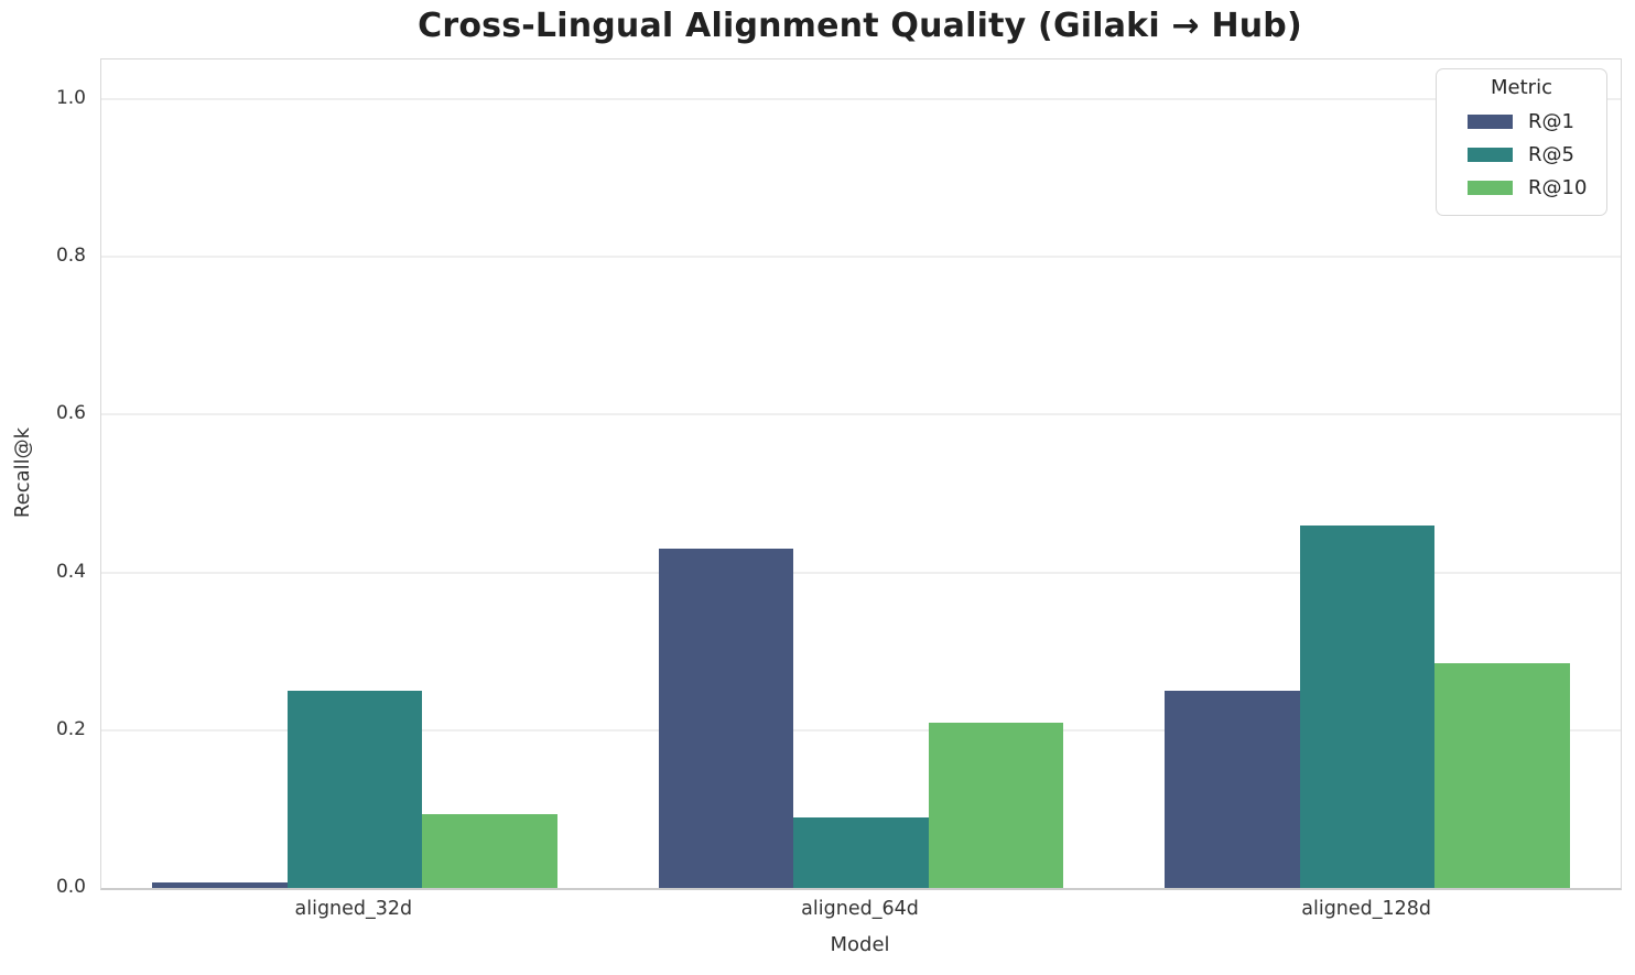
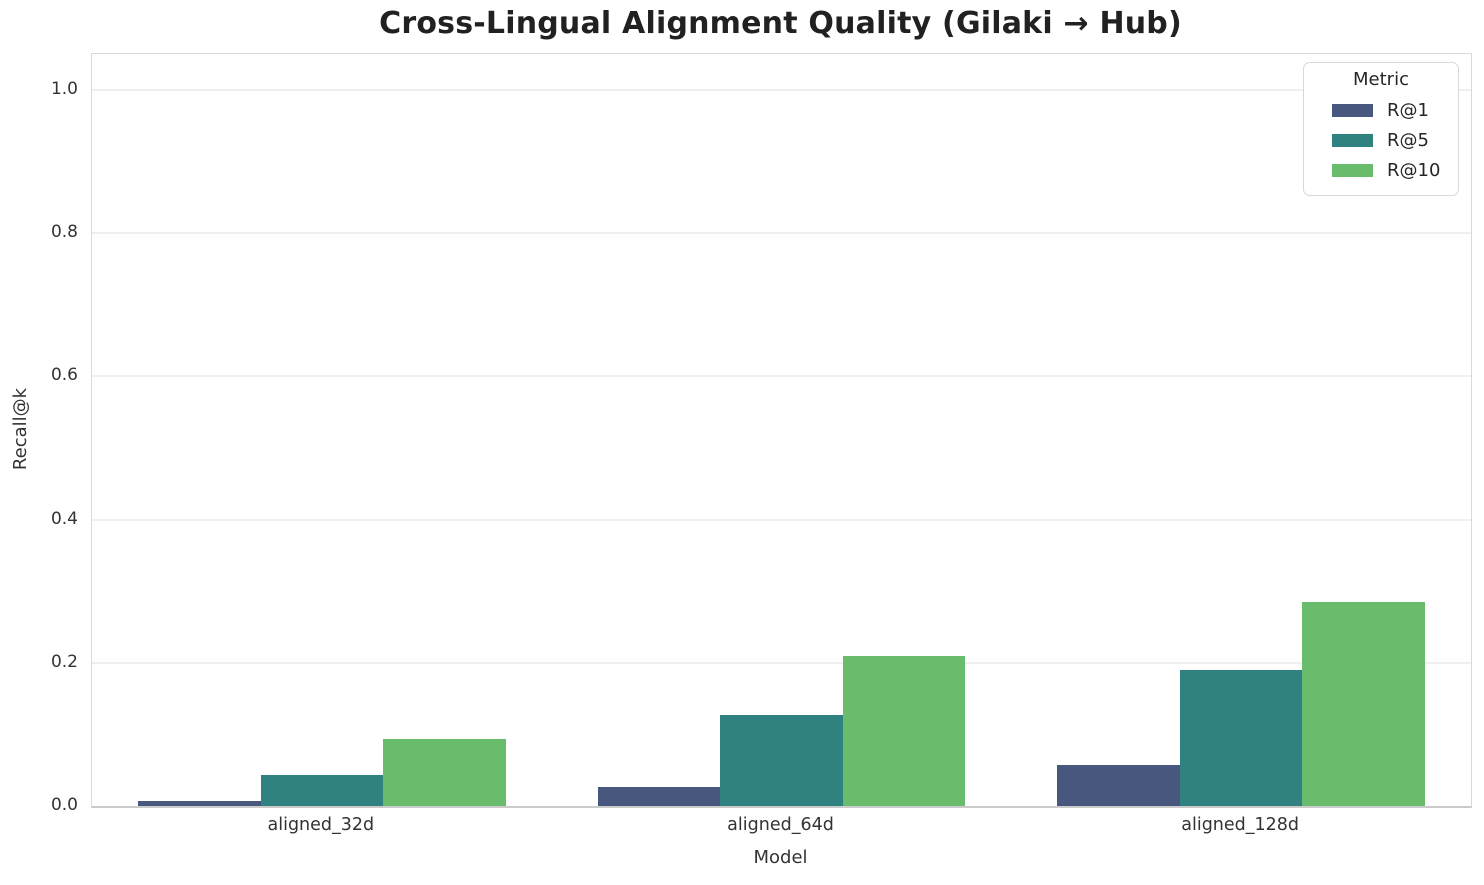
R@5/aligned_32d: 0.25 -> 0.04
R@1/aligned_64d: 0.43 -> 0.03
R@5/aligned_64d: 0.09 -> 0.13
R@1/aligned_128d: 0.25 -> 0.06
R@5/aligned_128d: 0.46 -> 0.19
